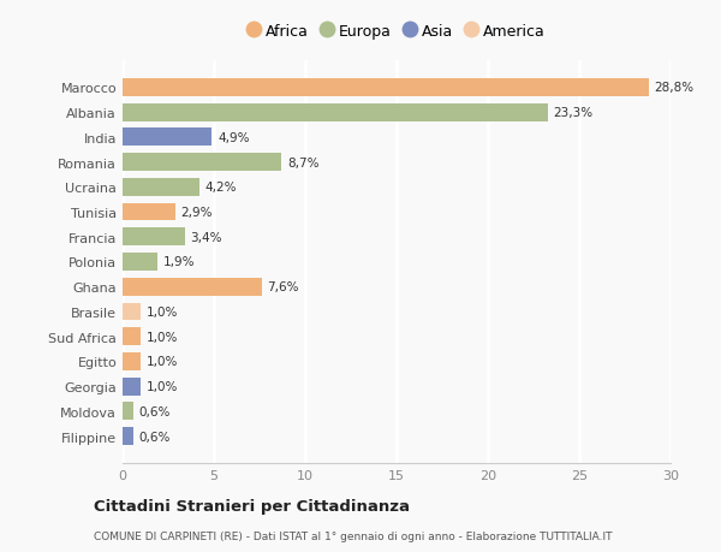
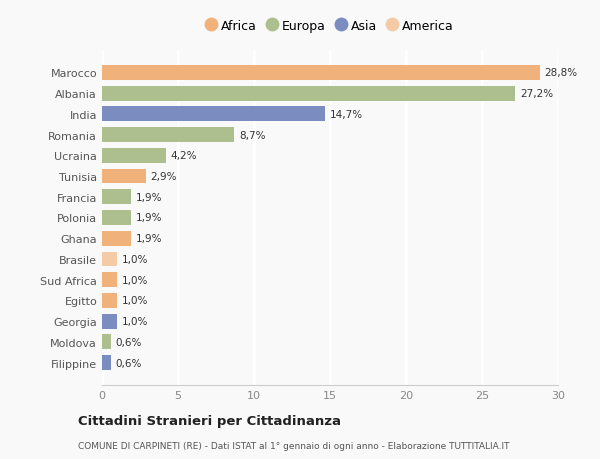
Albania: 23,3% -> 27,2%
India: 4,9% -> 14,7%
Francia: 3,4% -> 1,9%
Ghana: 7,6% -> 1,9%
